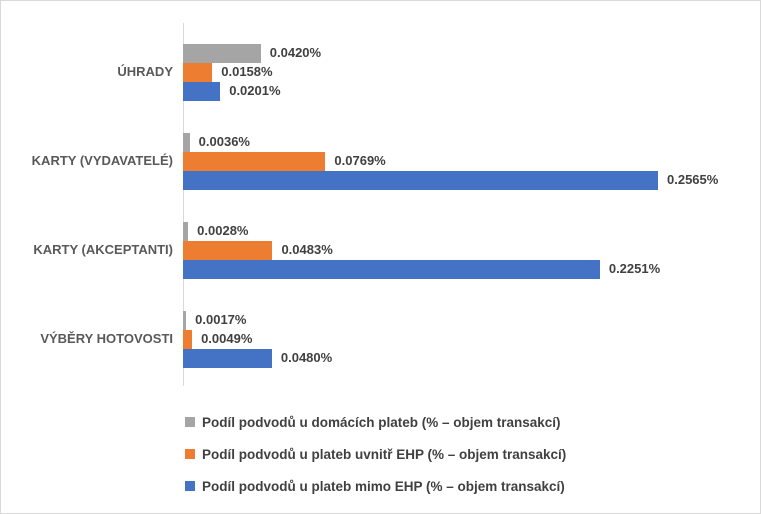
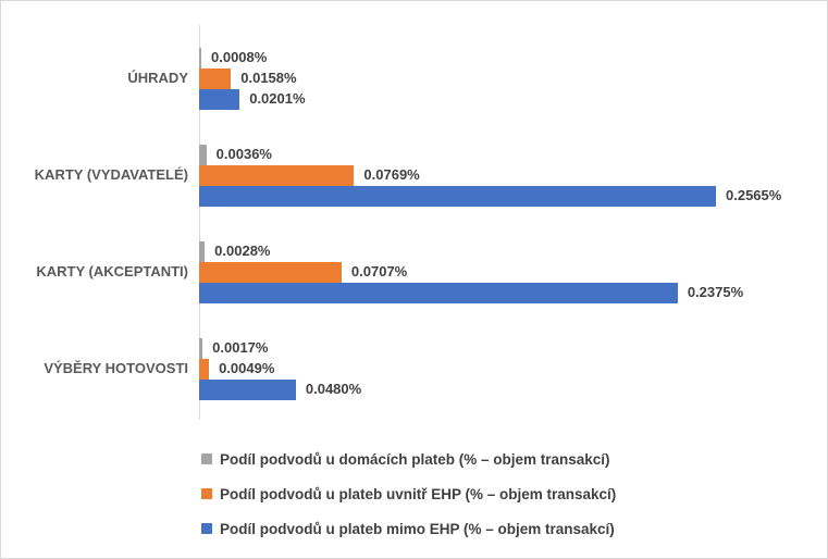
Podíl podvodů u domácích plateb (% – objem transakcí)/ÚHRADY: 0.0420% -> 0.0008%
Podíl podvodů u plateb uvnitř EHP (% – objem transakcí)/KARTY (AKCEPTANTI): 0.0483% -> 0.0707%
Podíl podvodů u plateb mimo EHP (% – objem transakcí)/KARTY (AKCEPTANTI): 0.2251% -> 0.2375%
